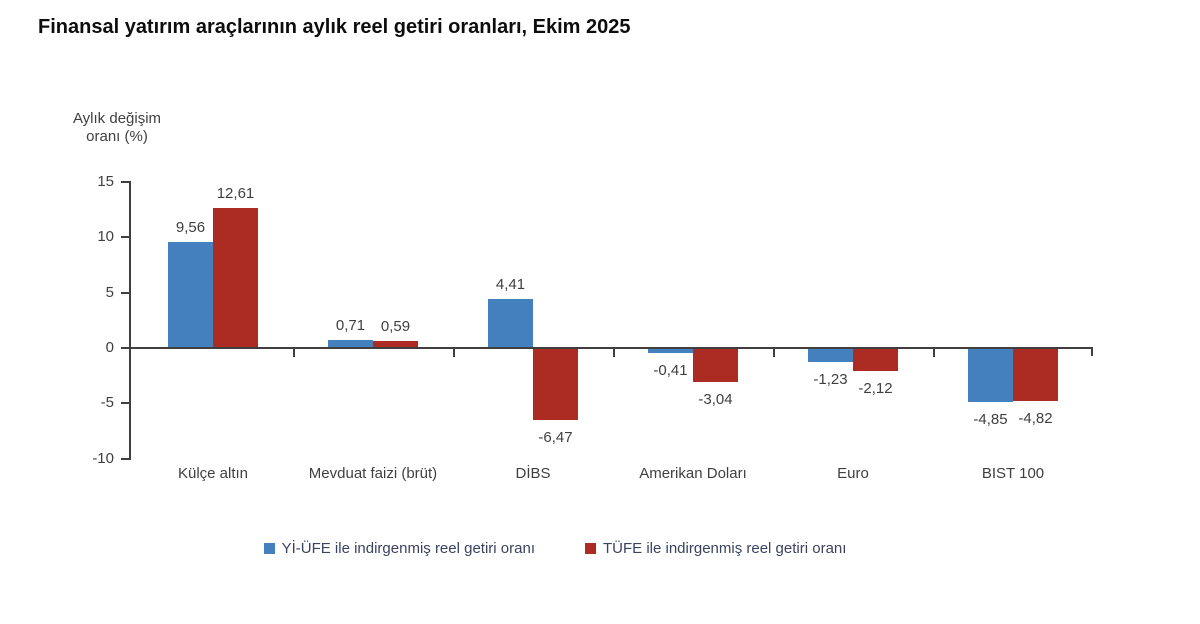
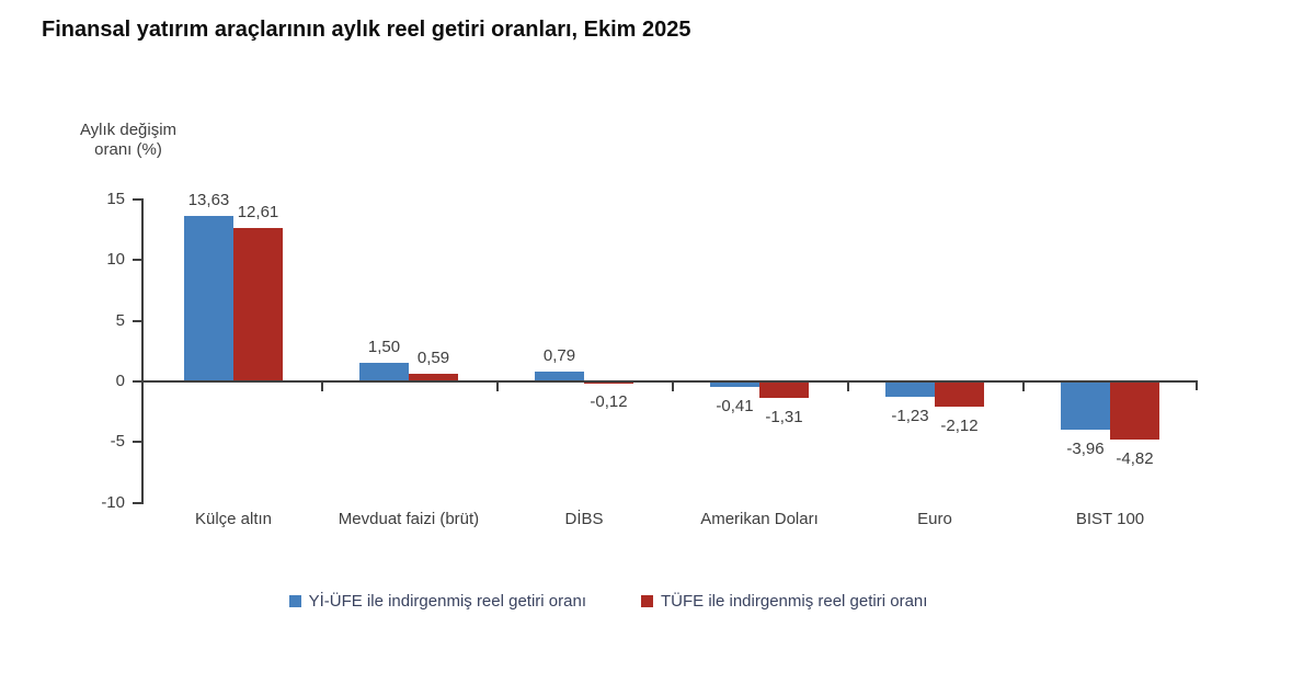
Yİ-ÜFE ile indirgenmiş reel getiri oranı/Külçe altın: 9,56 -> 13,63
Yİ-ÜFE ile indirgenmiş reel getiri oranı/Mevduat faizi (brüt): 0,71 -> 1,50
Yİ-ÜFE ile indirgenmiş reel getiri oranı/DİBS: 4,41 -> 0,79
TÜFE ile indirgenmiş reel getiri oranı/DİBS: -6,47 -> -0,12
TÜFE ile indirgenmiş reel getiri oranı/Amerikan Doları: -3,04 -> -1,31
Yİ-ÜFE ile indirgenmiş reel getiri oranı/BIST 100: -4,85 -> -3,96
